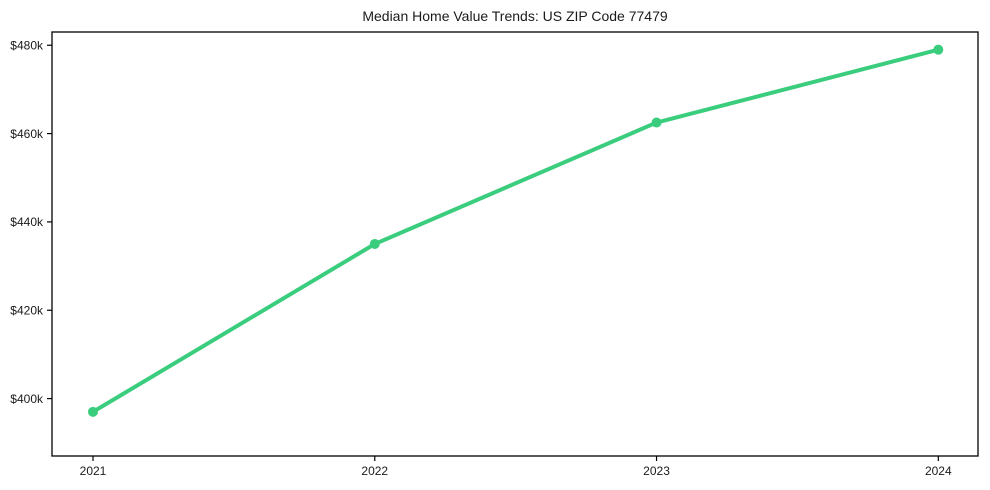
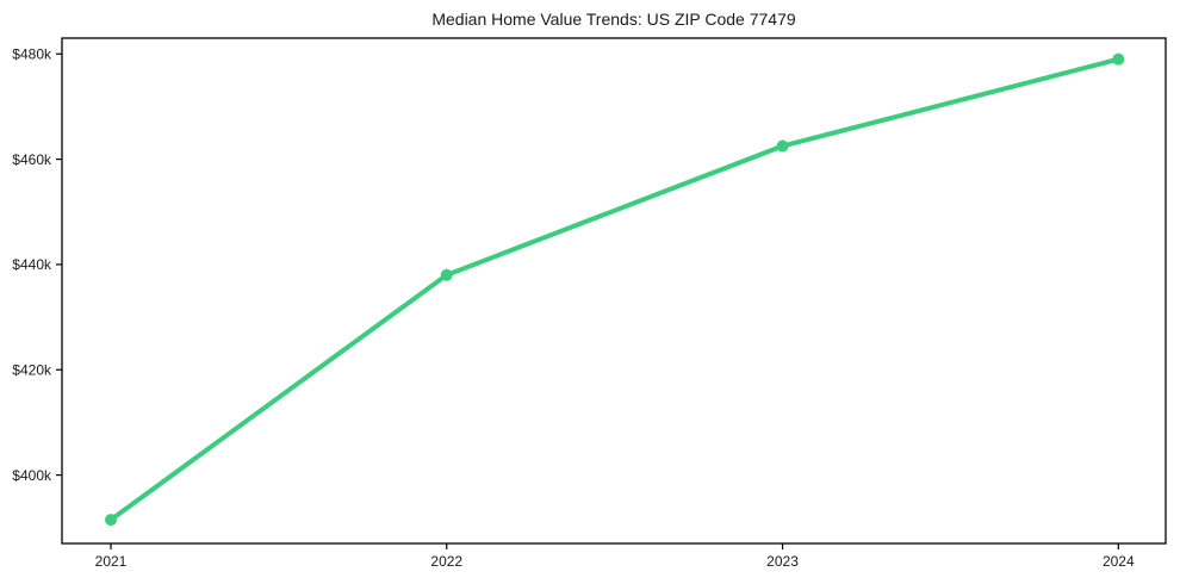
2021: $397k -> $392k
2022: $435k -> $438k
